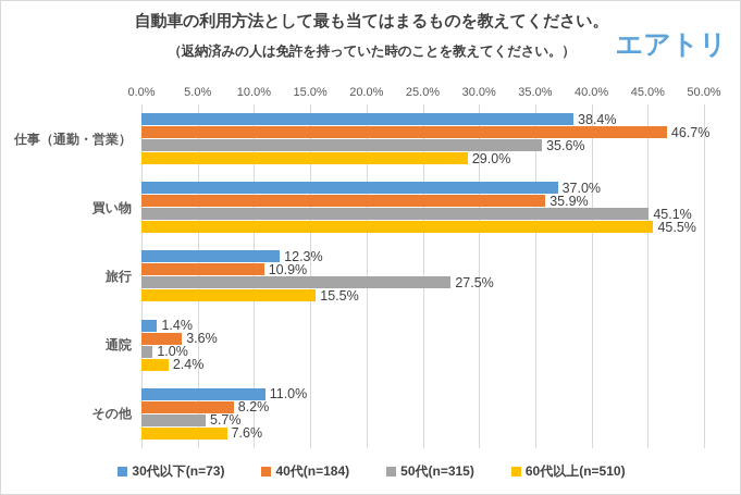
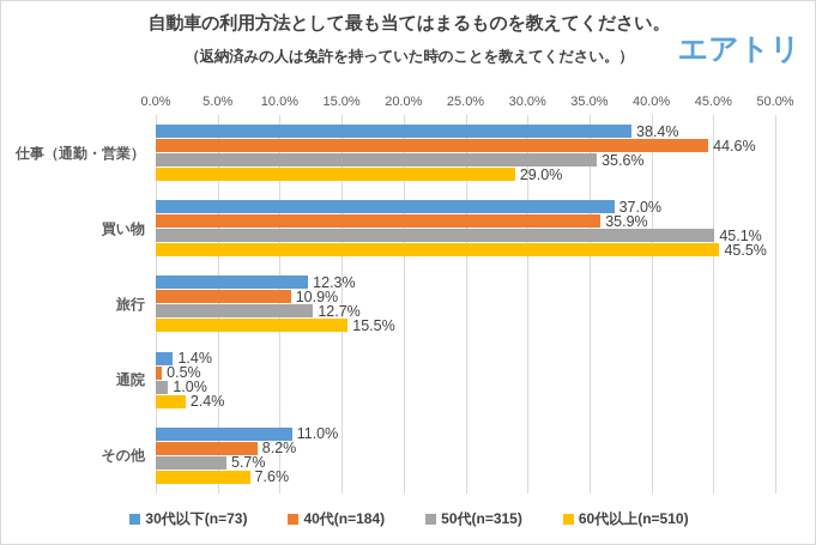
40代(n=184)/仕事（通勤・営業）: 46.7% -> 44.6%
50代(n=315)/旅行: 27.5% -> 12.7%
40代(n=184)/通院: 3.6% -> 0.5%
